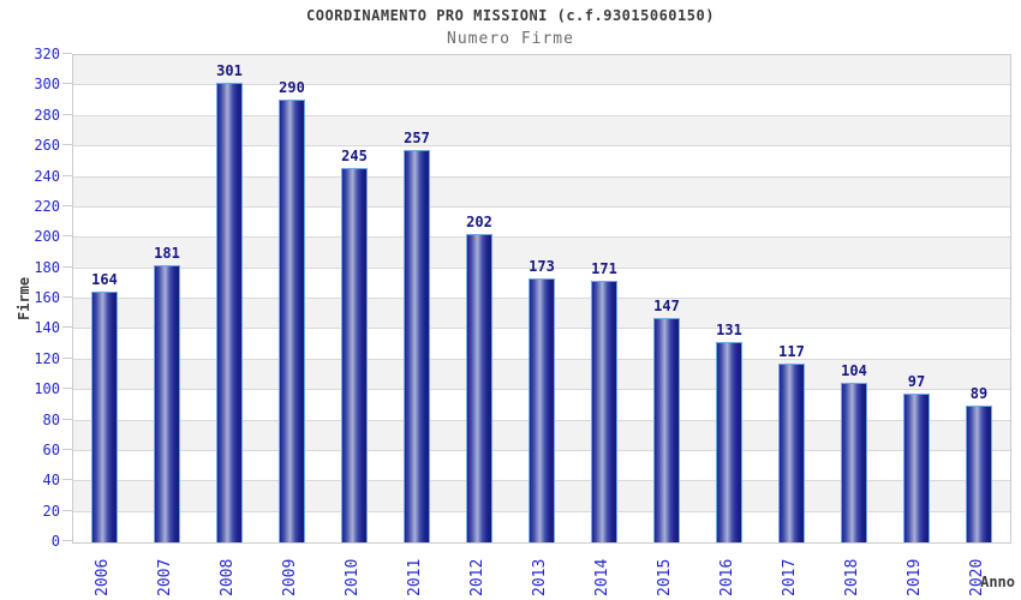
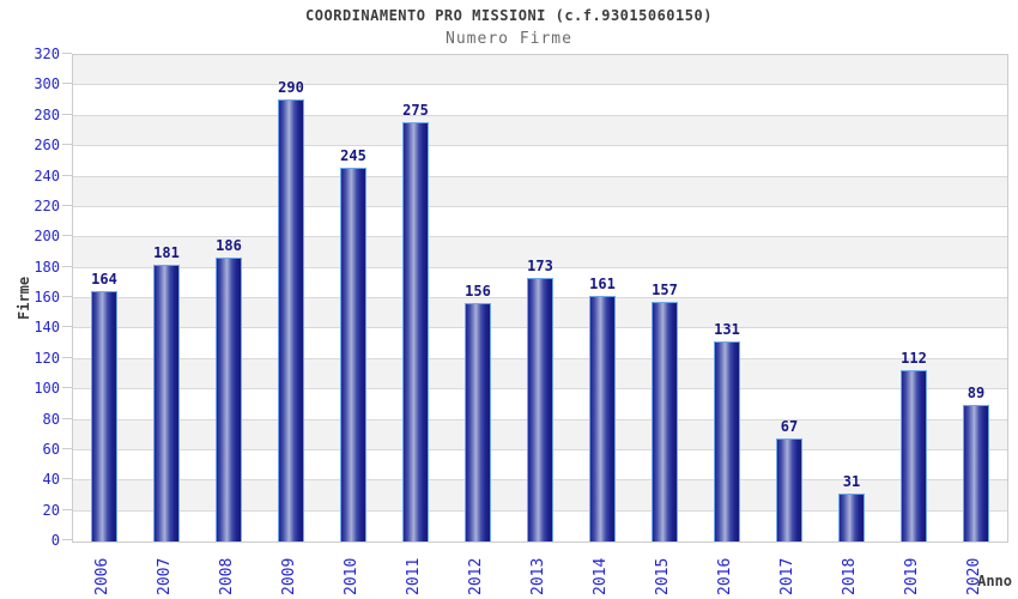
2008: 301 -> 186
2011: 257 -> 275
2012: 202 -> 156
2014: 171 -> 161
2015: 147 -> 157
2017: 117 -> 67
2018: 104 -> 31
2019: 97 -> 112
